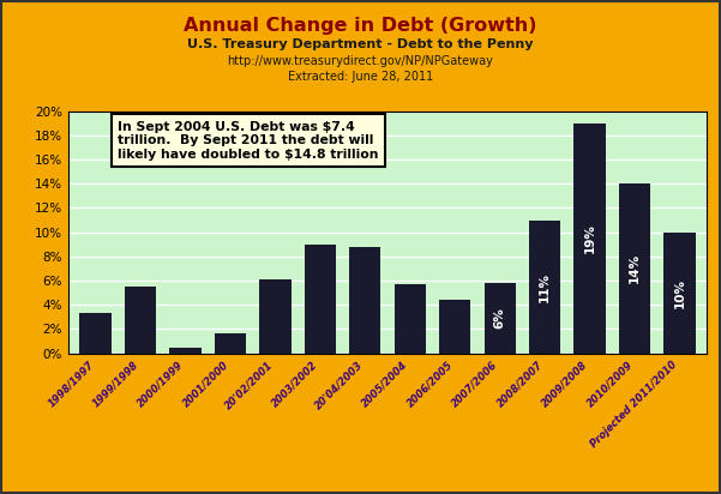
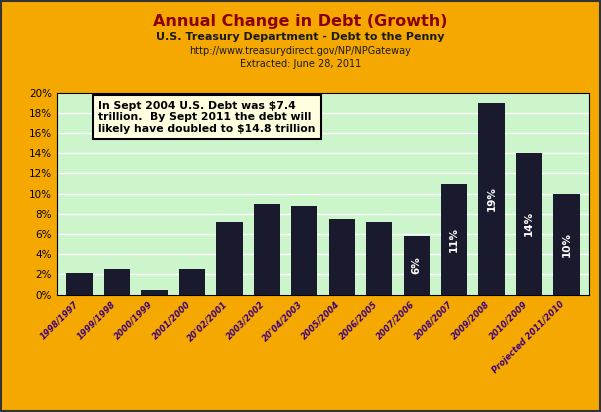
1998/1997: 3.3% -> 2.1%
1999/1998: 5.5% -> 2.5%
2001/2000: 1.6% -> 2.5%
20'02/2001: 6.1% -> 7.2%
2005/2004: 5.7% -> 7.5%
2006/2005: 4.4% -> 7.2%
